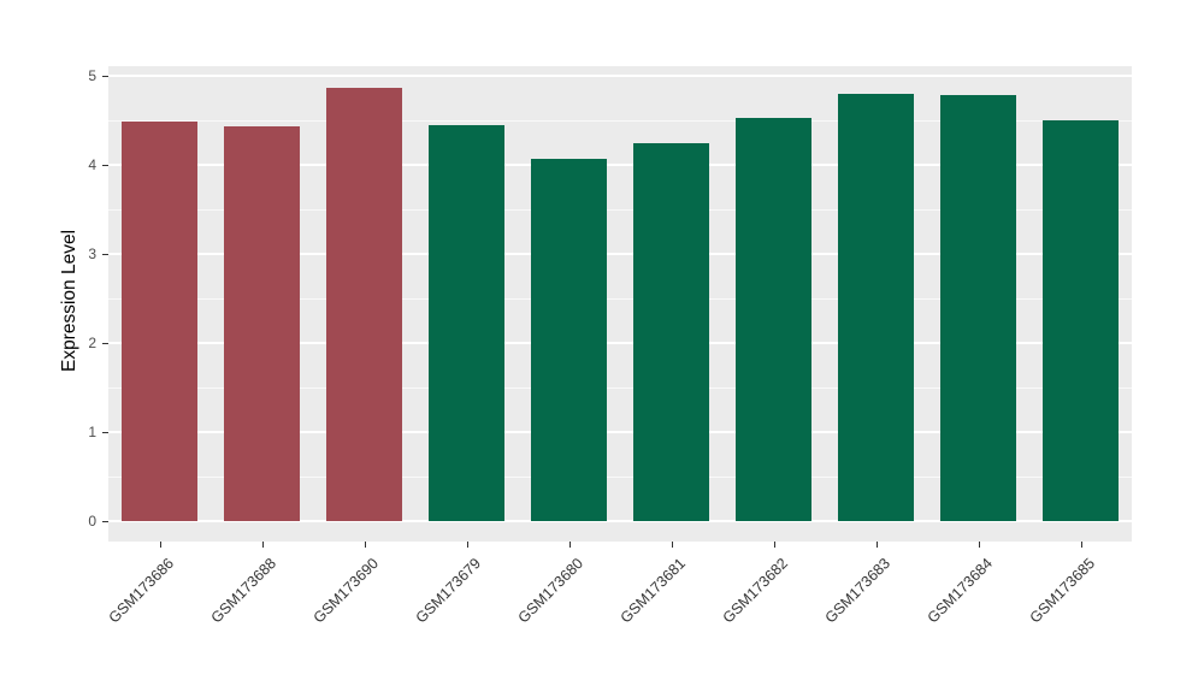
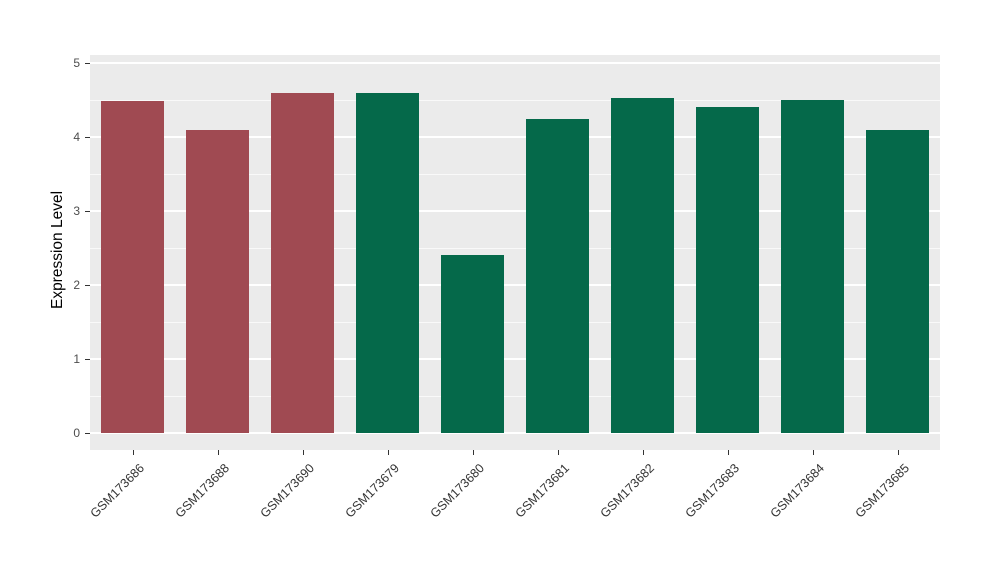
GSM173688: 4.4 -> 4.1
GSM173690: 4.9 -> 4.6
GSM173679: 4.5 -> 4.6
GSM173680: 4.1 -> 2.4
GSM173683: 4.8 -> 4.4
GSM173684: 4.8 -> 4.5
GSM173685: 4.5 -> 4.1
